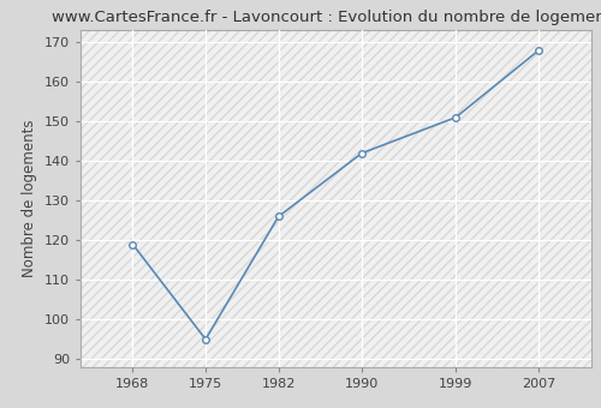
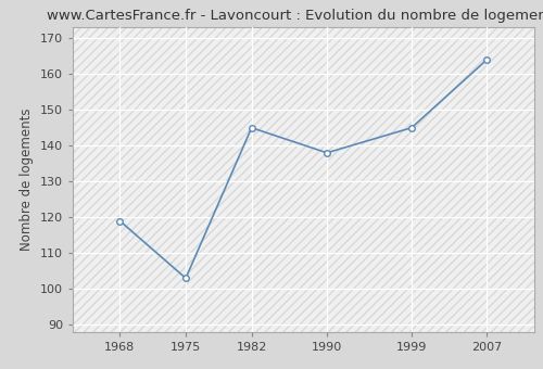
1975: 95 -> 103
1982: 126 -> 145
1990: 142 -> 138
1999: 151 -> 145
2007: 168 -> 164
